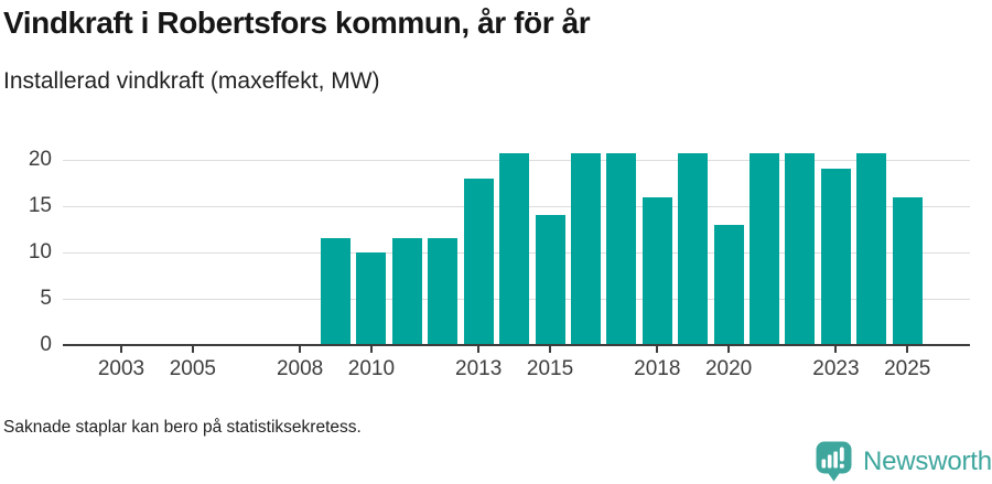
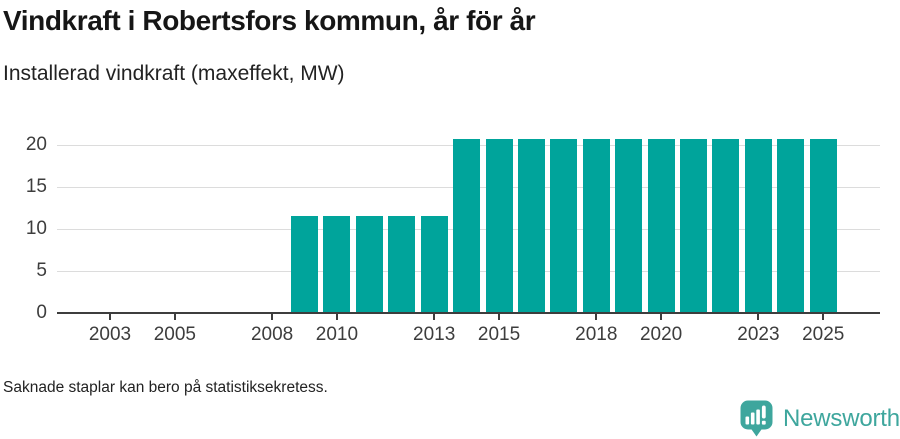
2010: 10 -> 12
2013: 18 -> 12
2015: 14 -> 21
2018: 16 -> 21
2020: 13 -> 21
2023: 19 -> 21
2025: 16 -> 21
